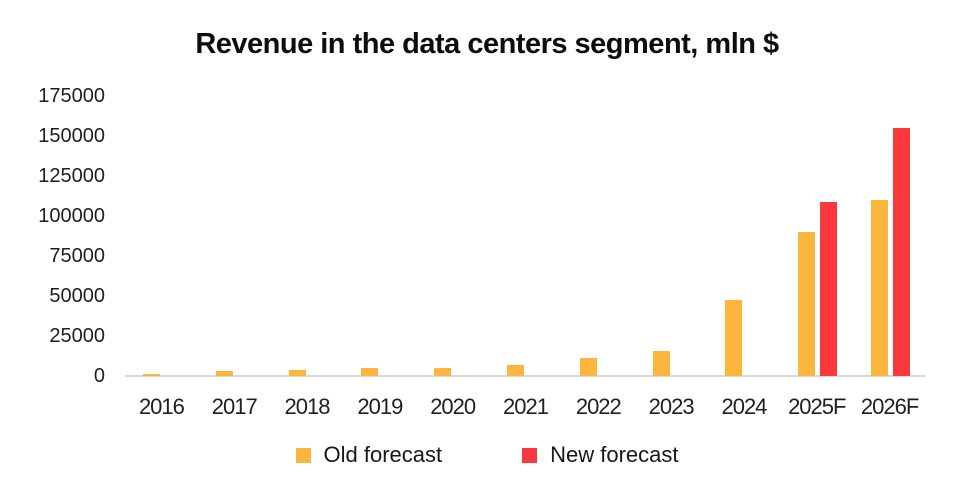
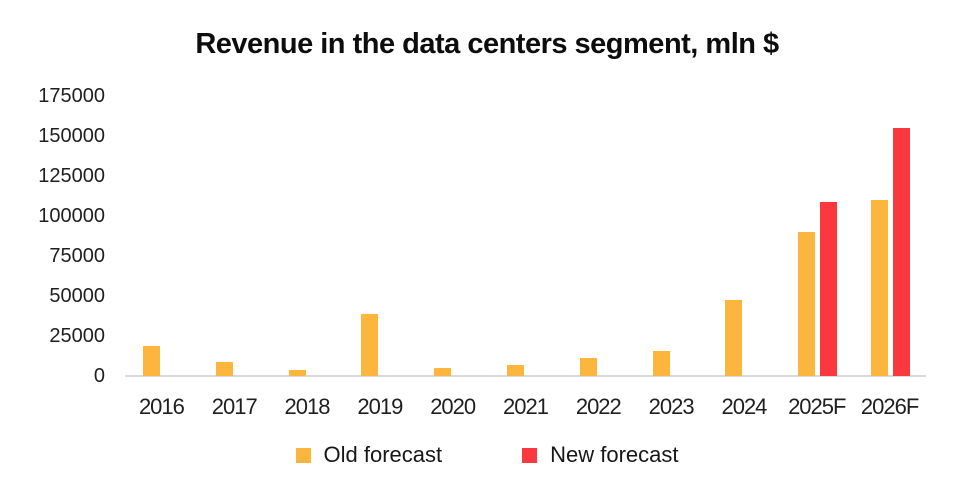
Old forecast/2016: 2000 -> 19000
Old forecast/2017: 3000 -> 9000
Old forecast/2019: 5000 -> 39000
